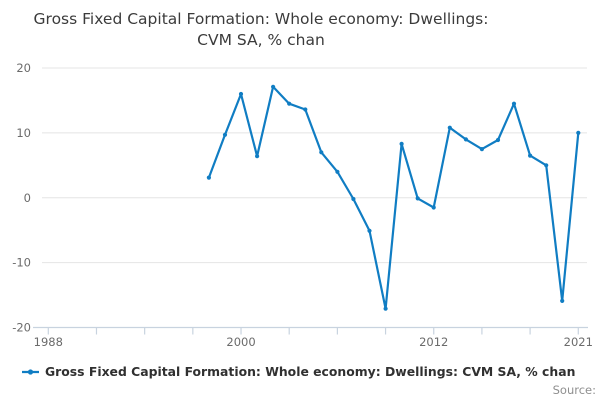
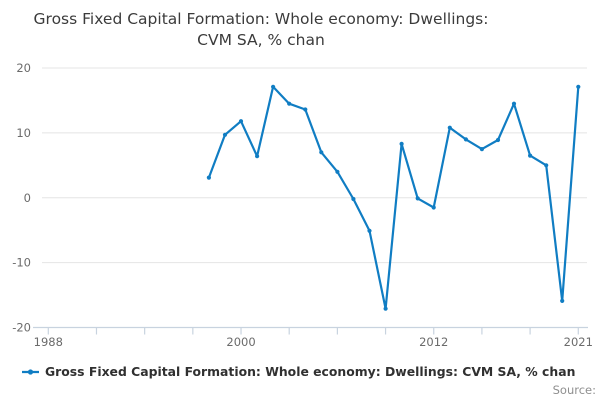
2000: 16 -> 12
2021: 10 -> 17
